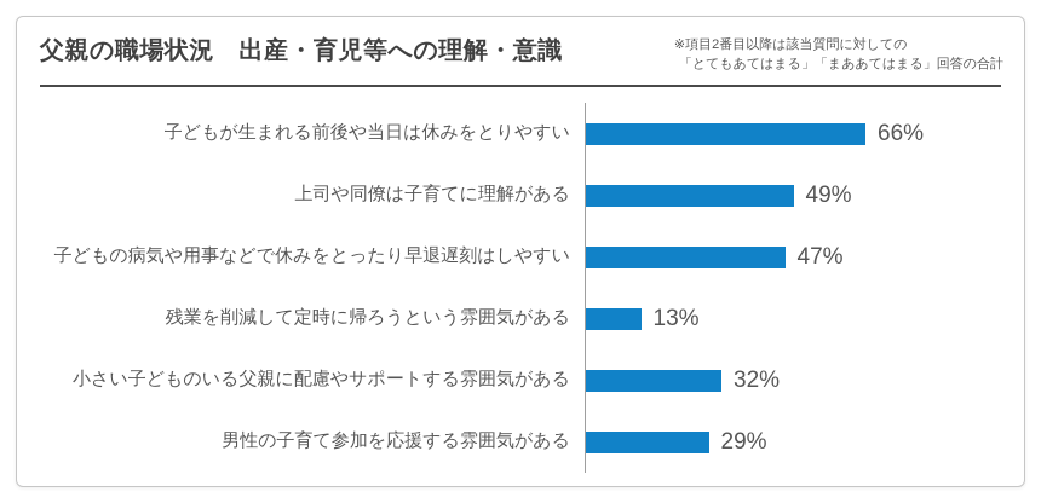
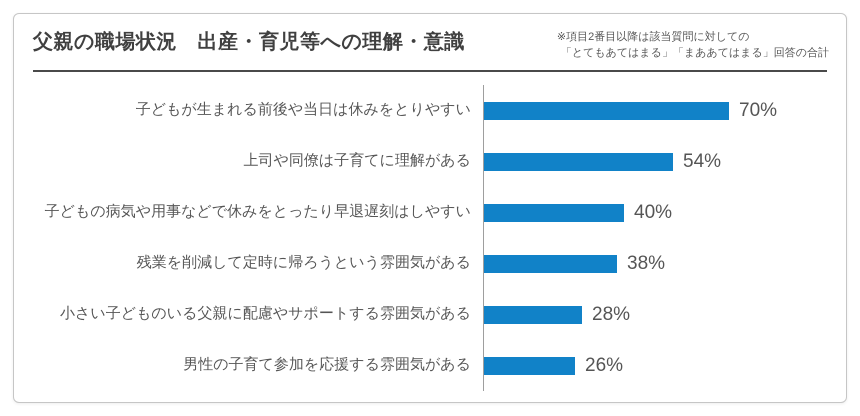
子どもが生まれる前後や当日は休みをとりやすい: 66% -> 70%
上司や同僚は子育てに理解がある: 49% -> 54%
子どもの病気や用事などで休みをとったり早退遅刻はしやすい: 47% -> 40%
残業を削減して定時に帰ろうという雰囲気がある: 13% -> 38%
小さい子どものいる父親に配慮やサポートする雰囲気がある: 32% -> 28%
男性の子育て参加を応援する雰囲気がある: 29% -> 26%
